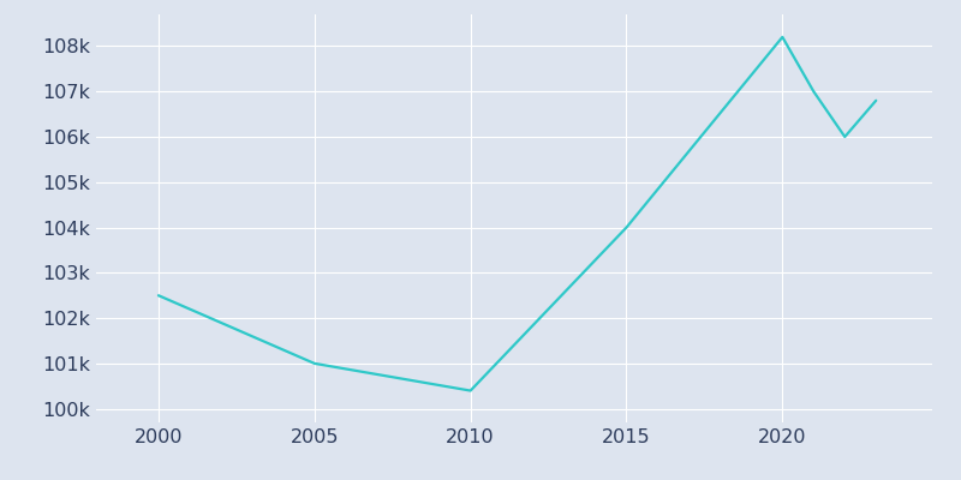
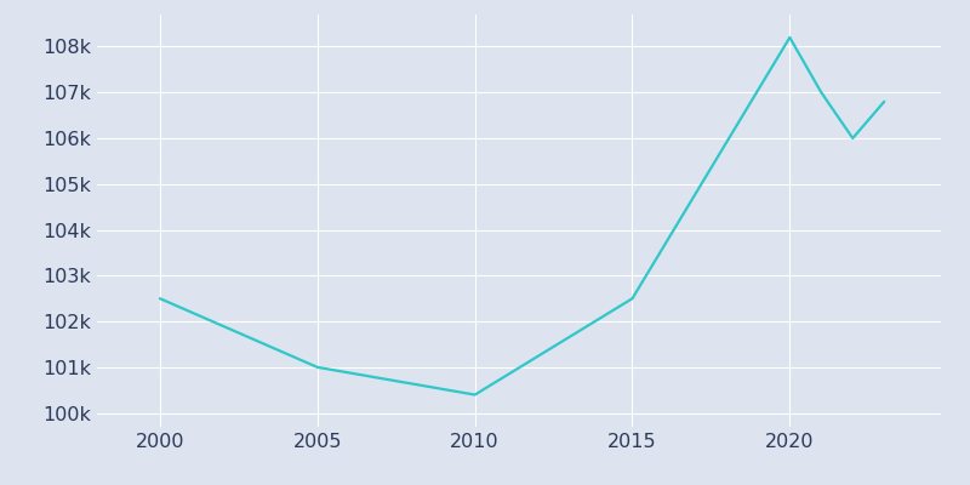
2015: 104.0k -> 102.5k
